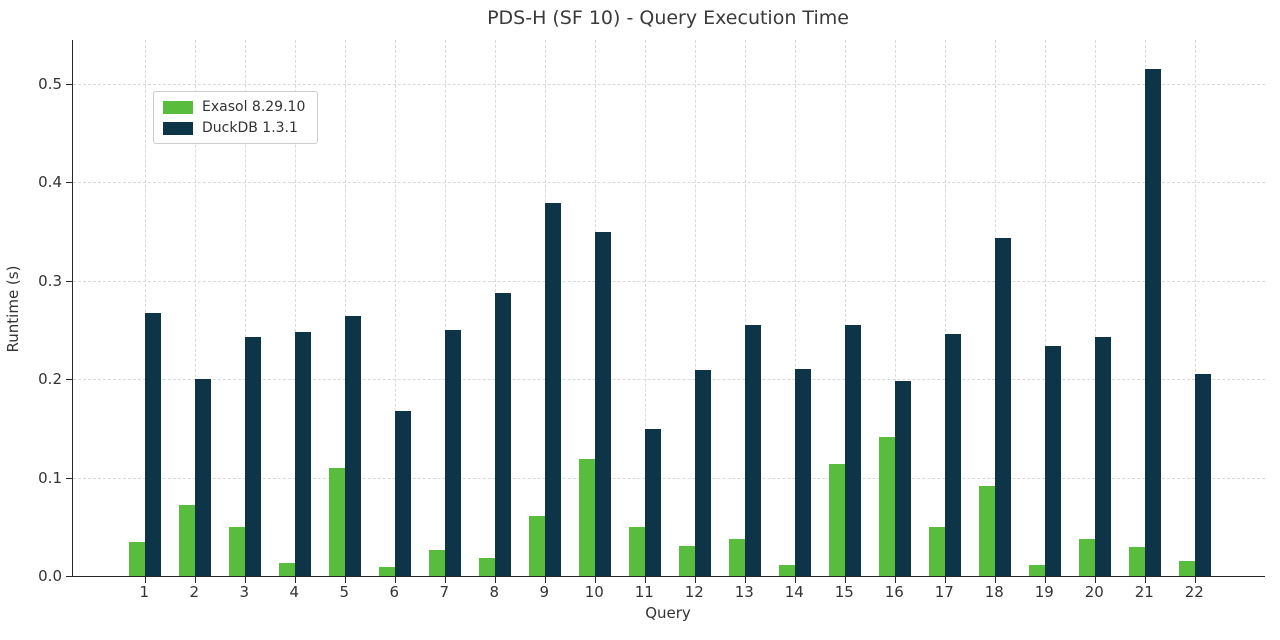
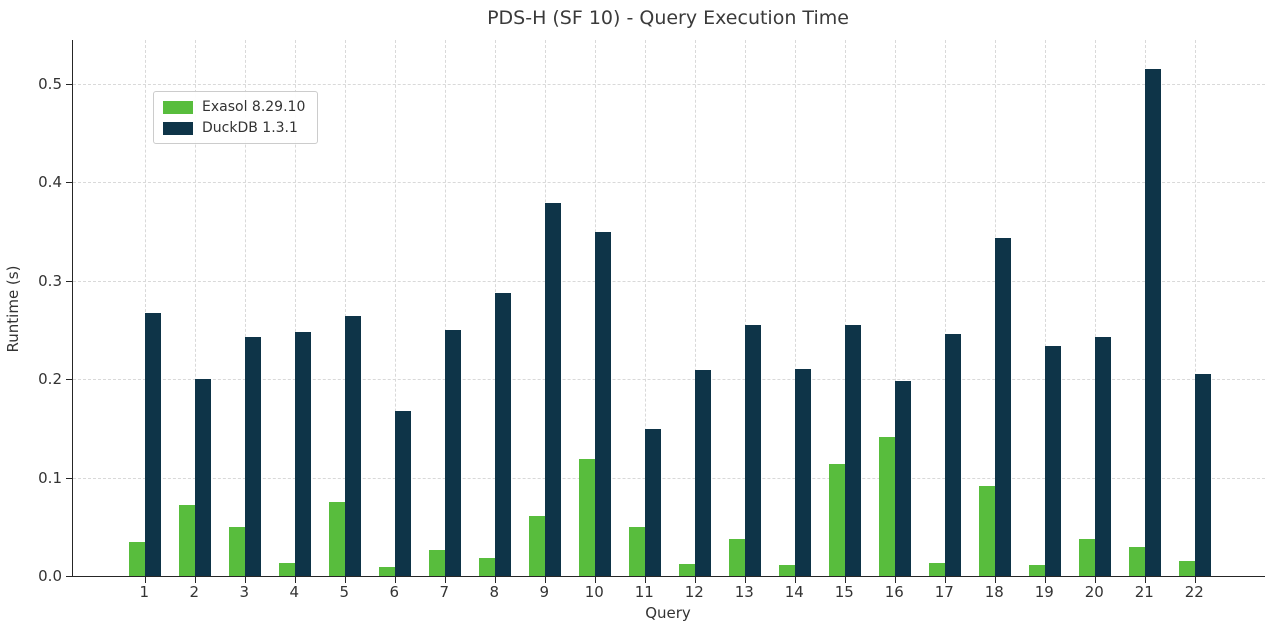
Exasol 8.29.10/5: 0.11 -> 0.07
Exasol 8.29.10/12: 0.03 -> 0.01
Exasol 8.29.10/17: 0.05 -> 0.01
